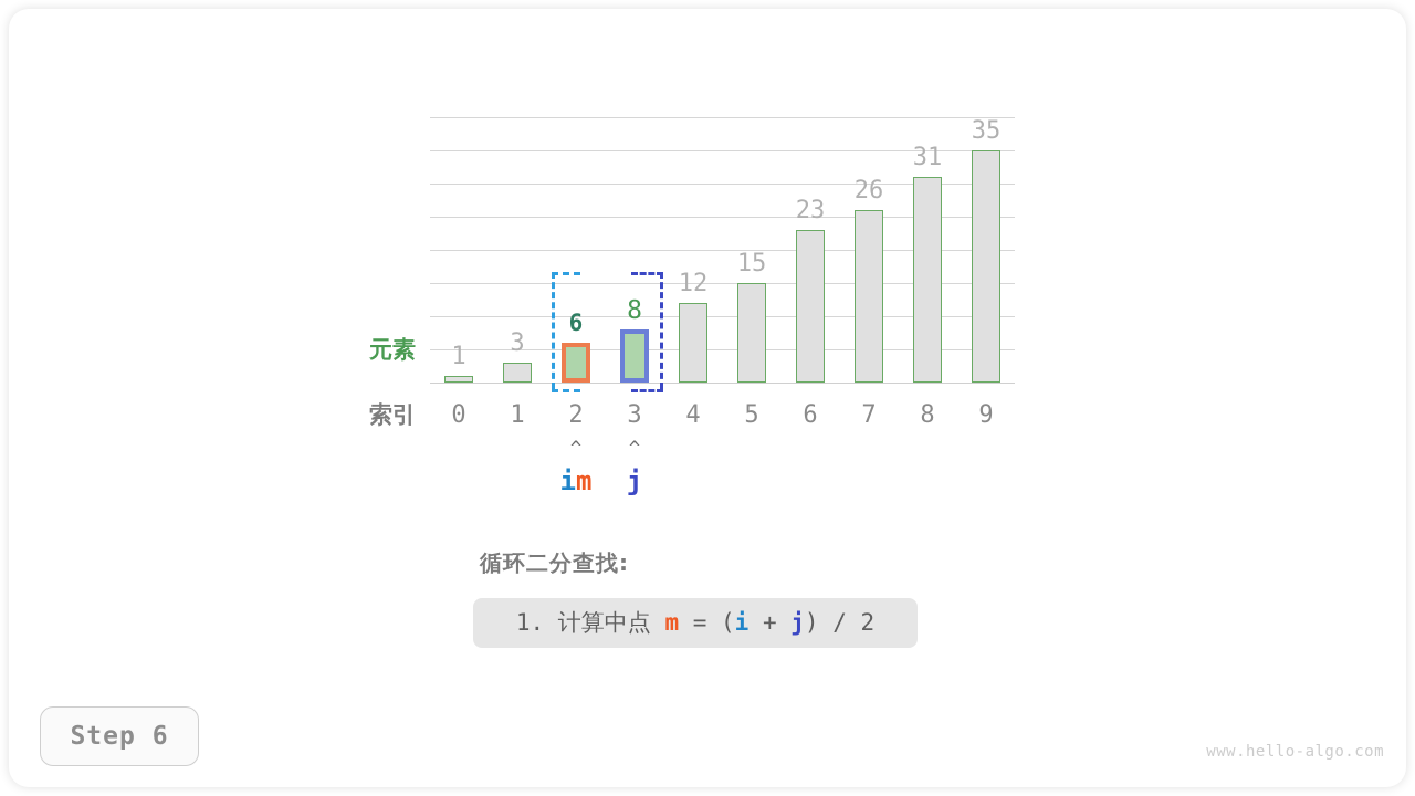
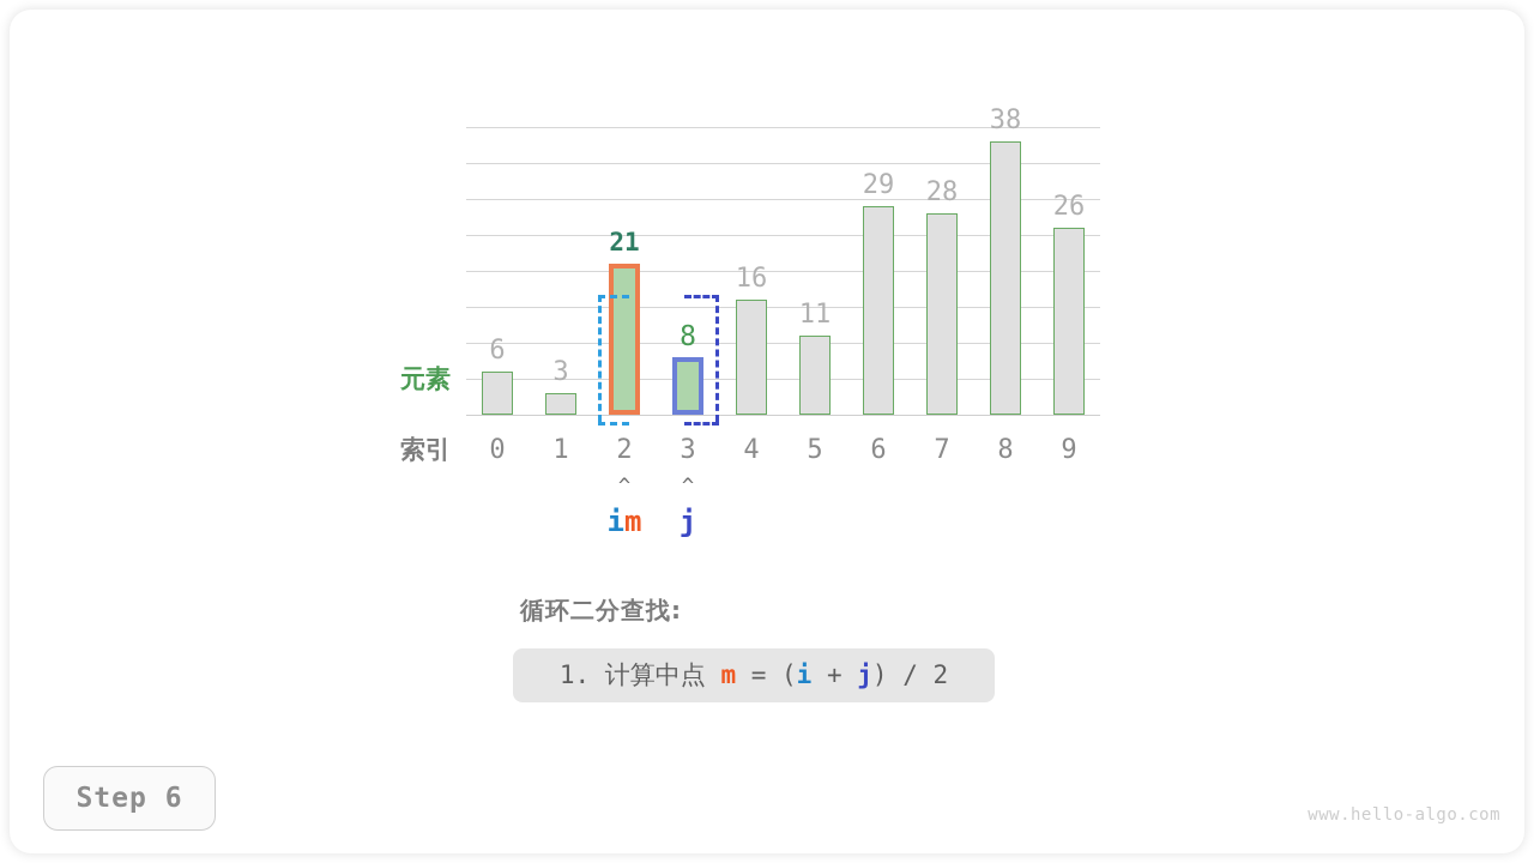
0: 1 -> 6
2: 6 -> 21
4: 12 -> 16
5: 15 -> 11
6: 23 -> 29
7: 26 -> 28
8: 31 -> 38
9: 35 -> 26
